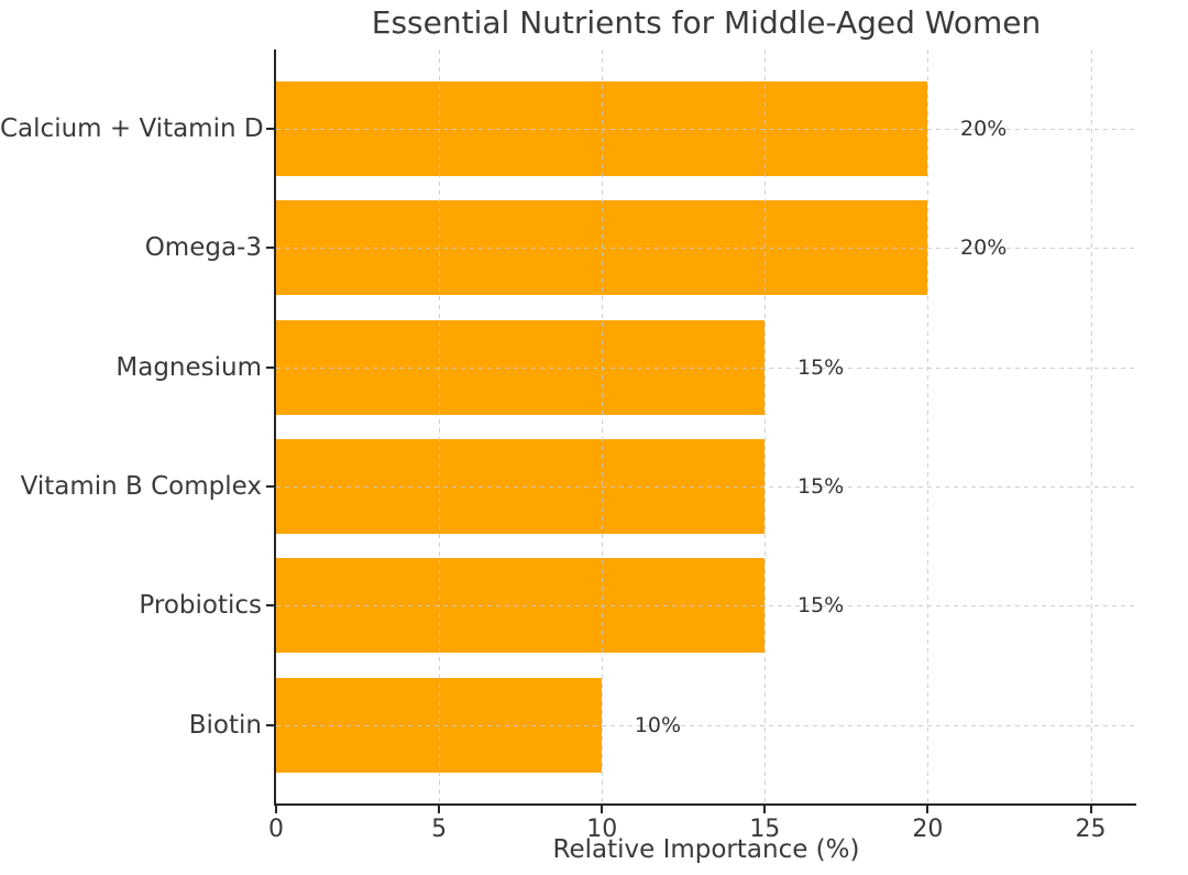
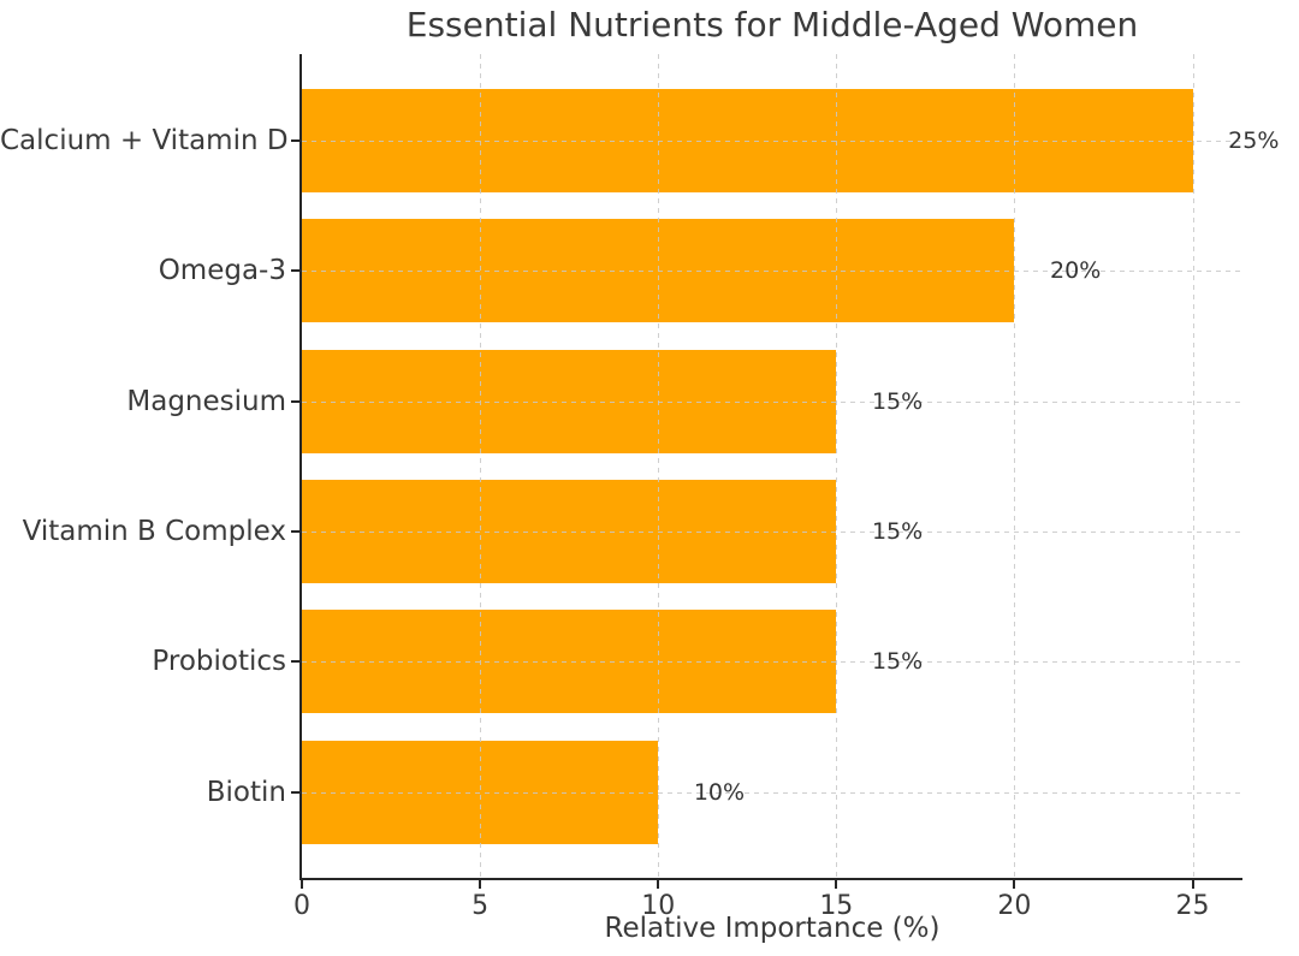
Calcium + Vitamin D: 20% -> 25%
